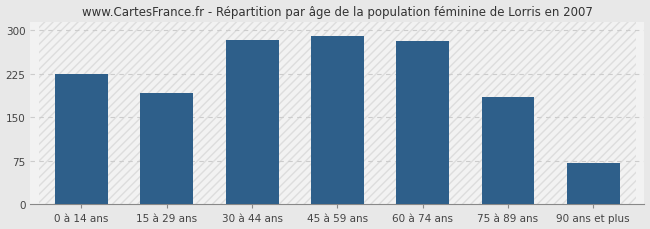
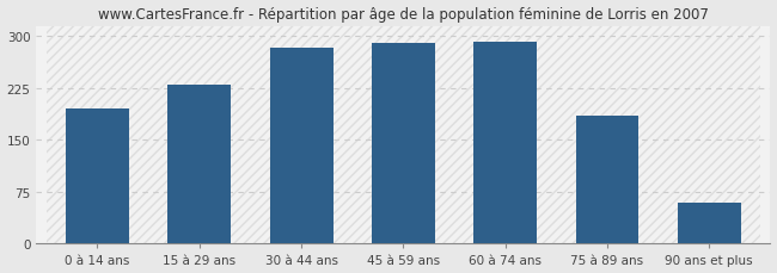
0 à 14 ans: 224 -> 196
15 à 29 ans: 192 -> 230
60 à 74 ans: 281 -> 292
90 ans et plus: 71 -> 60
